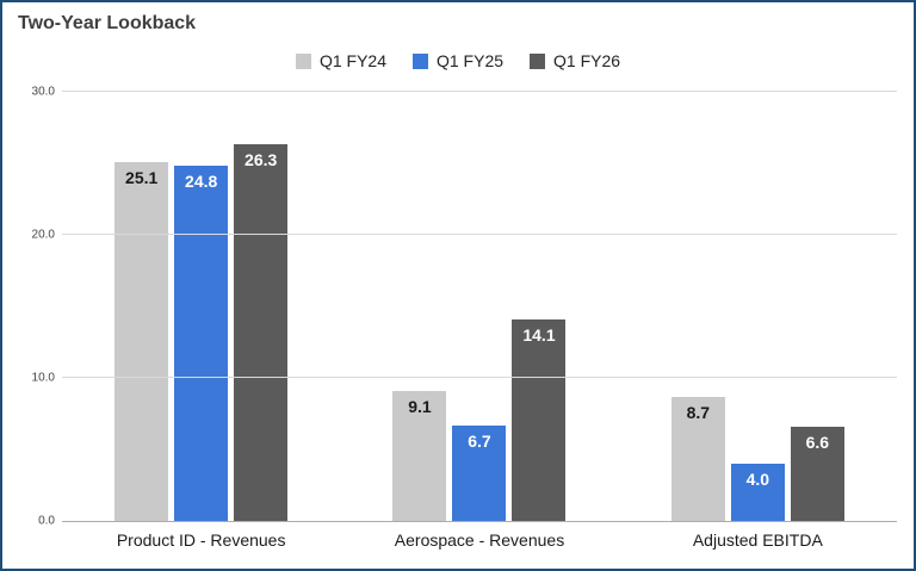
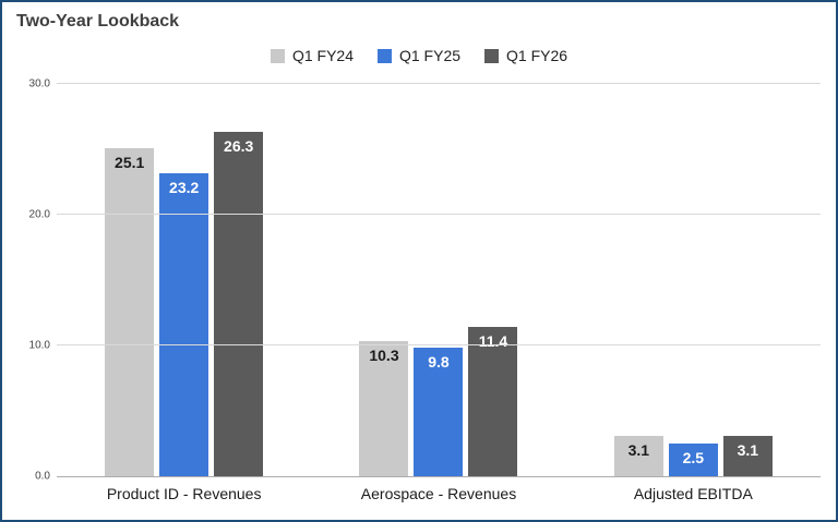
Q1 FY25/Product ID - Revenues: 24.8 -> 23.2
Q1 FY24/Aerospace - Revenues: 9.1 -> 10.3
Q1 FY25/Aerospace - Revenues: 6.7 -> 9.8
Q1 FY26/Aerospace - Revenues: 14.1 -> 11.4
Q1 FY24/Adjusted EBITDA: 8.7 -> 3.1
Q1 FY25/Adjusted EBITDA: 4.0 -> 2.5
Q1 FY26/Adjusted EBITDA: 6.6 -> 3.1
